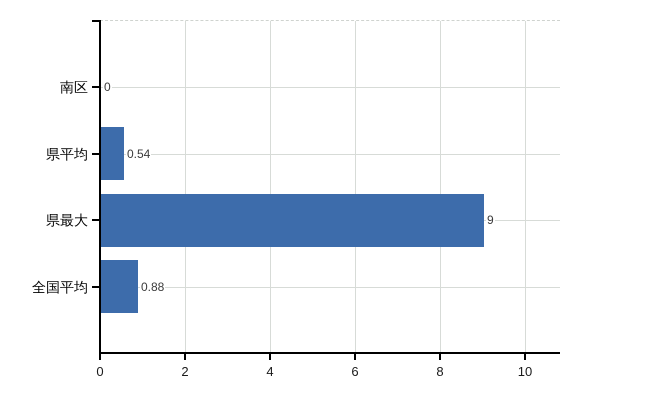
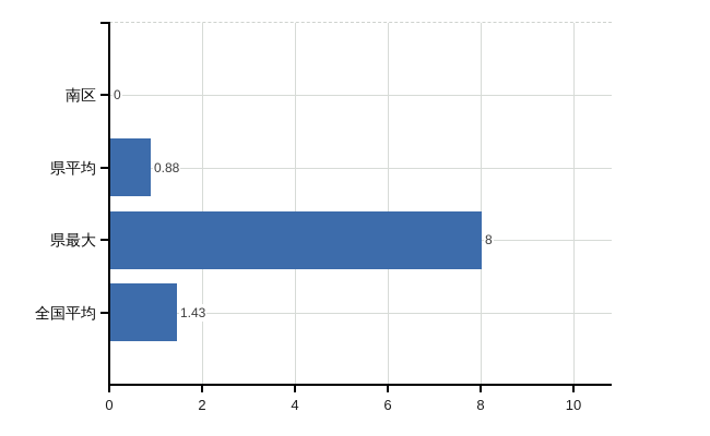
県平均: 0.54 -> 0.88
県最大: 9 -> 8
全国平均: 0.88 -> 1.43
